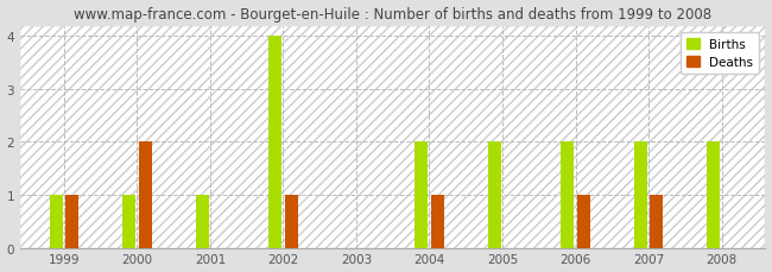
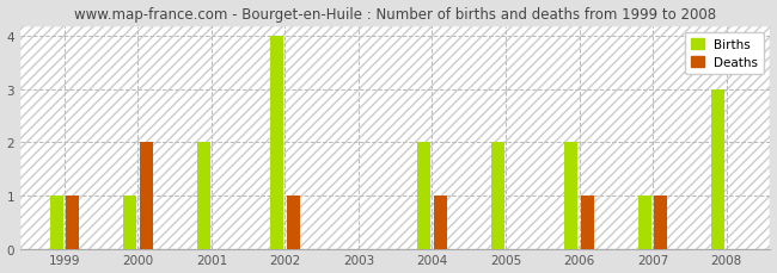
Births/2001: 1 -> 2
Births/2007: 2 -> 1
Births/2008: 2 -> 3
